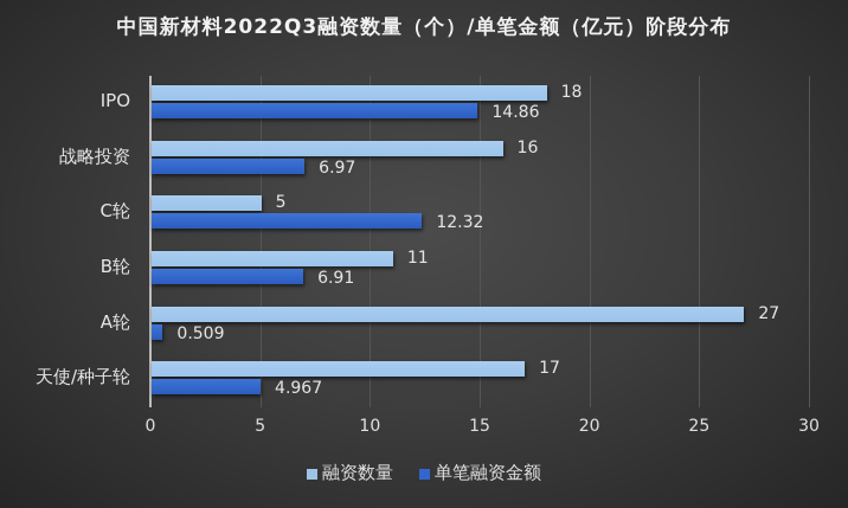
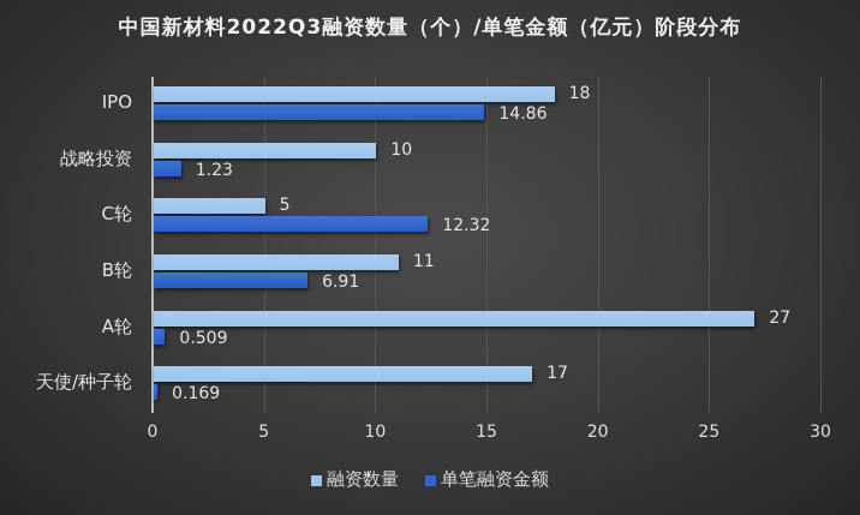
融资数量/战略投资: 16 -> 10
单笔融资金额/战略投资: 6.97 -> 1.23
单笔融资金额/天使/种子轮: 4.967 -> 0.169
